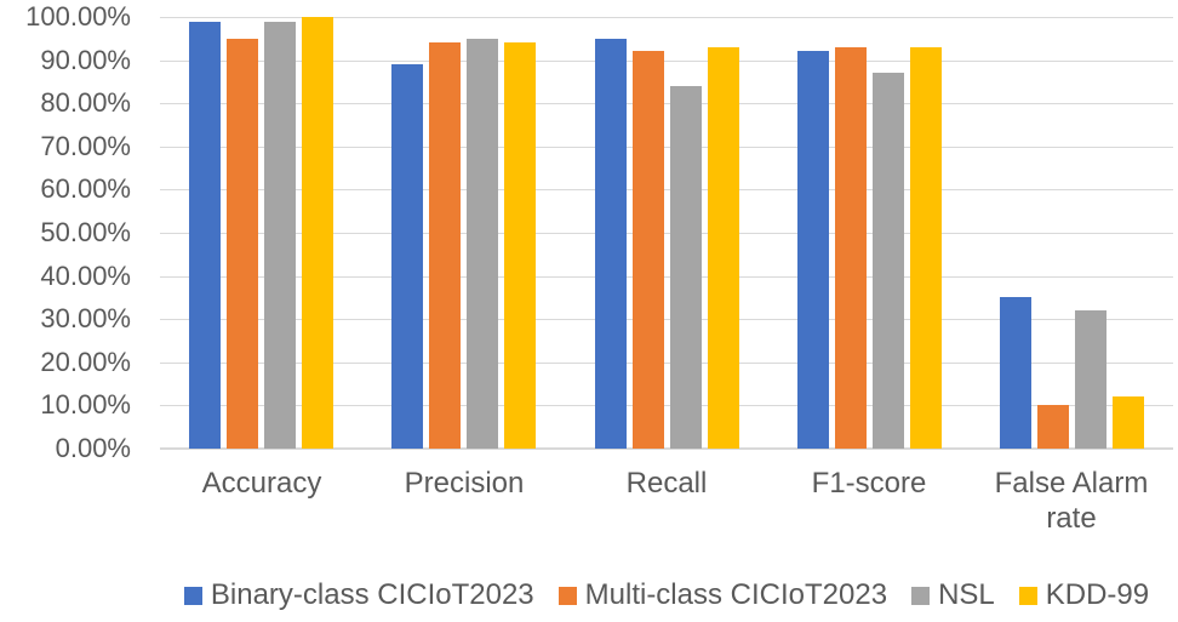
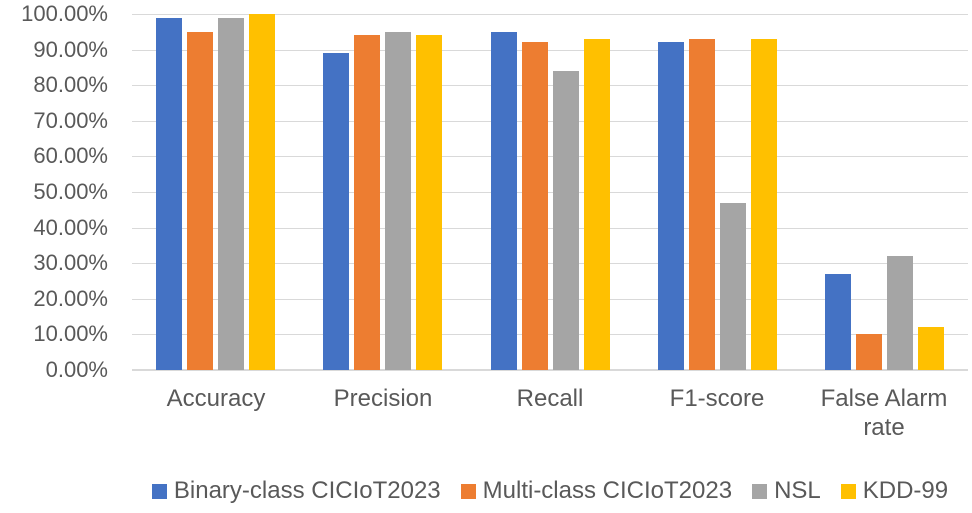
NSL/F1-score: 87% -> 47%
Binary-class CICIoT2023/False Alarm rate: 35% -> 27%
